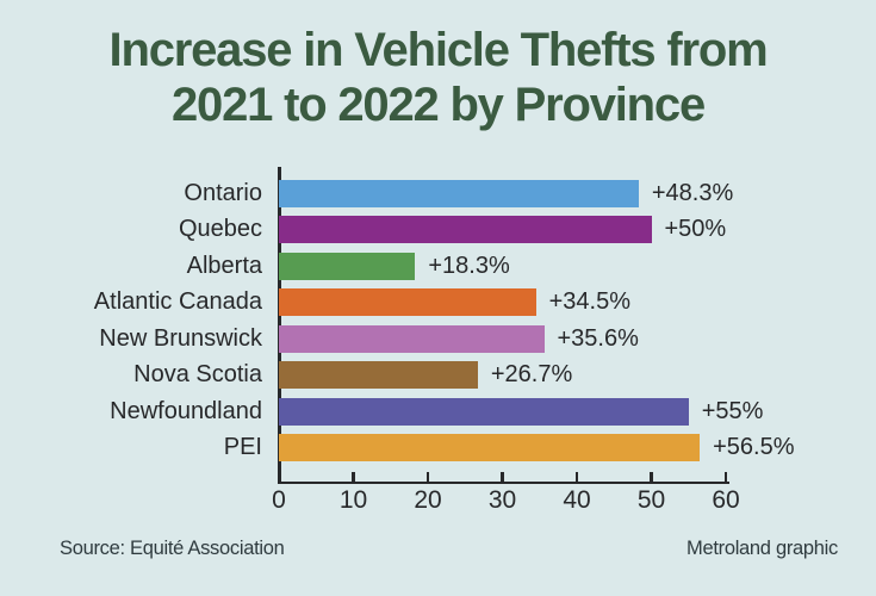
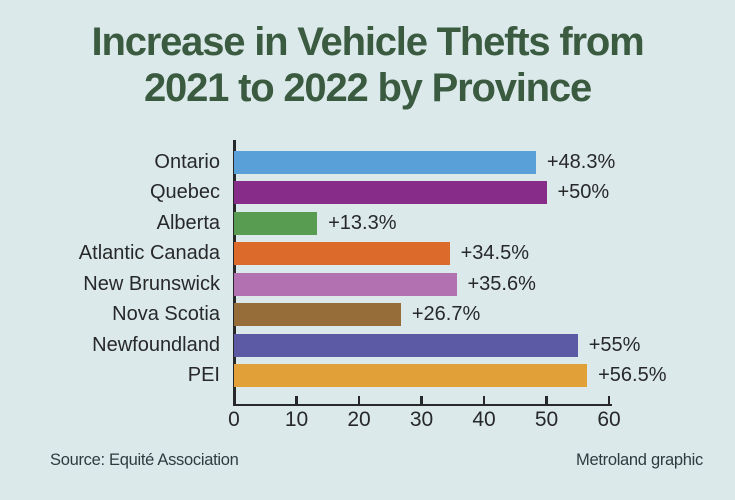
Alberta: +18.3% -> +13.3%
